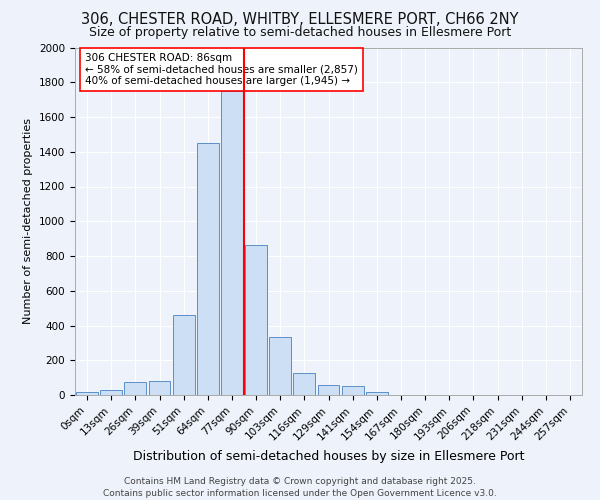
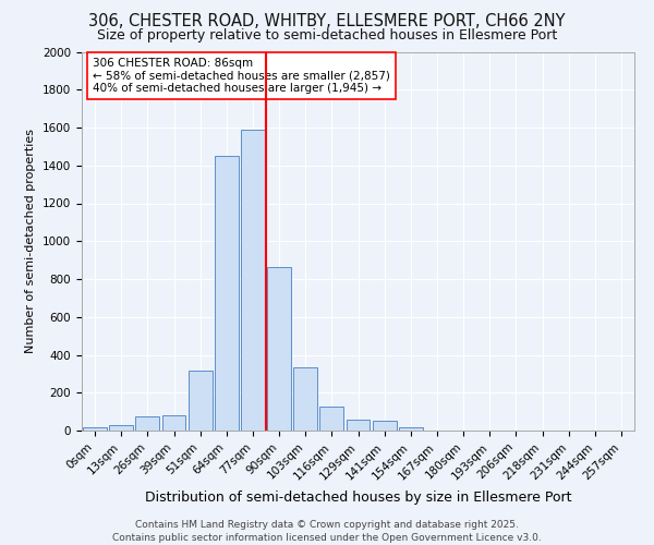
51sqm: 460 -> 320
77sqm: 1750 -> 1590
